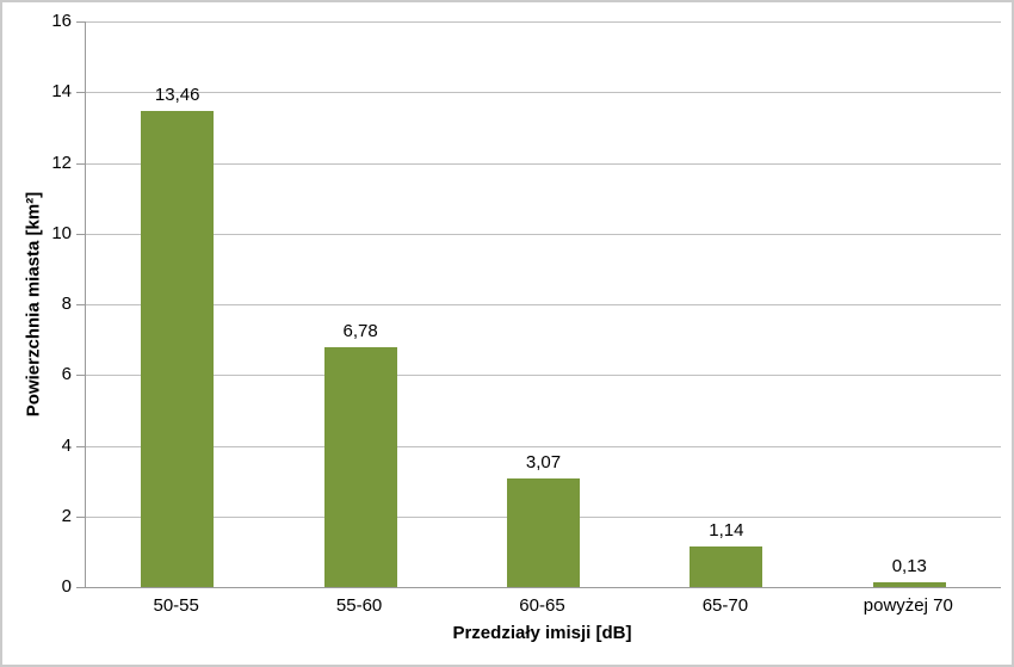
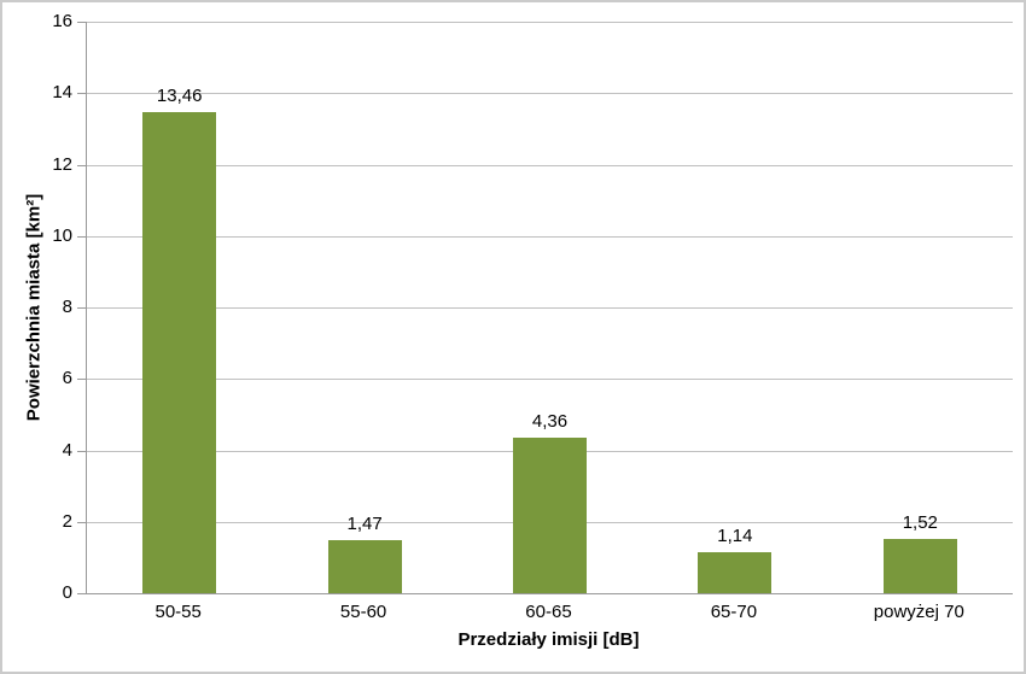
55-60: 6,78 -> 1,47
60-65: 3,07 -> 4,36
powyżej 70: 0,13 -> 1,52
